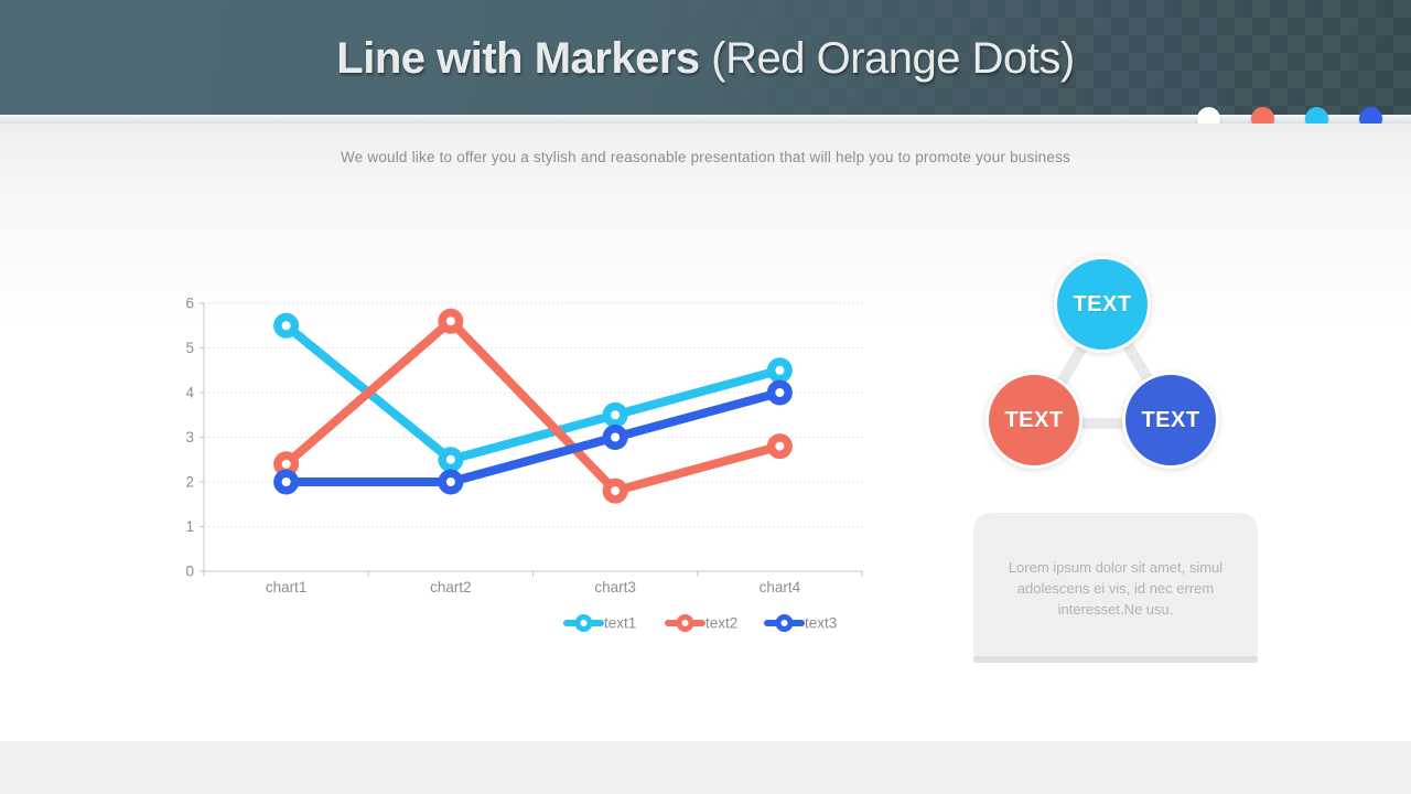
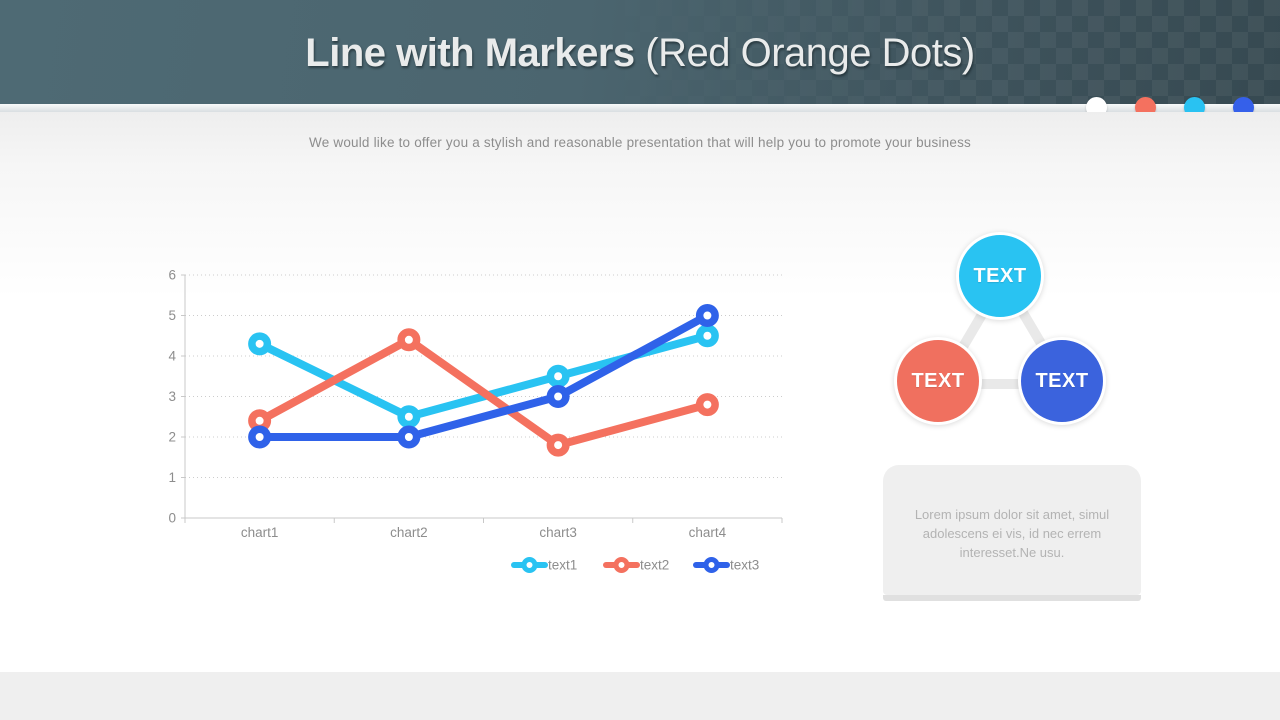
text1/chart1: 5.5 -> 4.3
text2/chart2: 5.6 -> 4.4
text3/chart4: 4 -> 5
